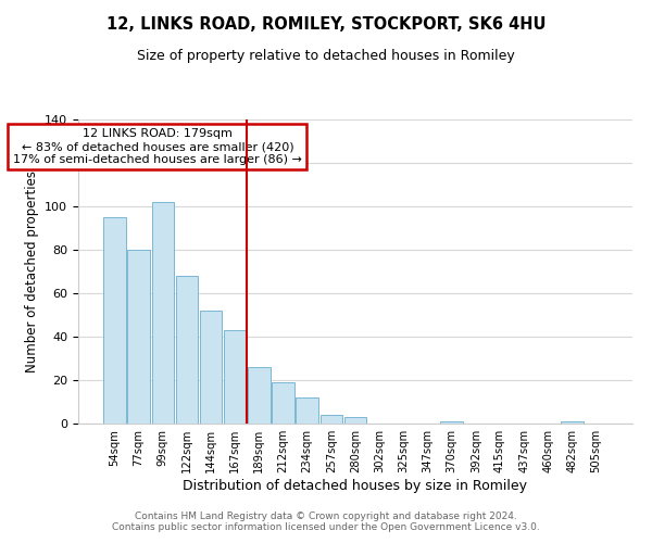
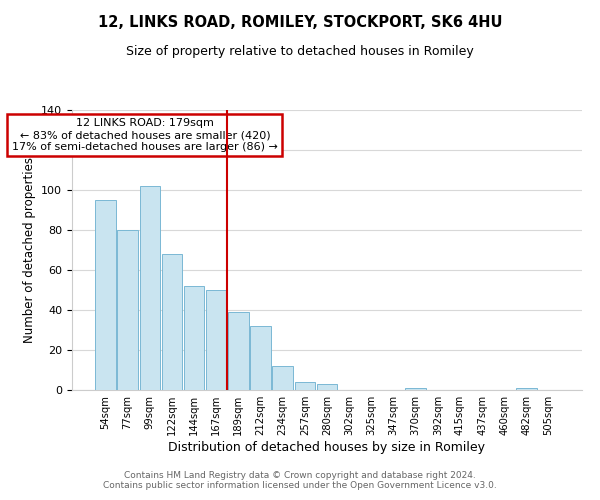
167sqm: 43 -> 50
189sqm: 26 -> 39
212sqm: 19 -> 32
